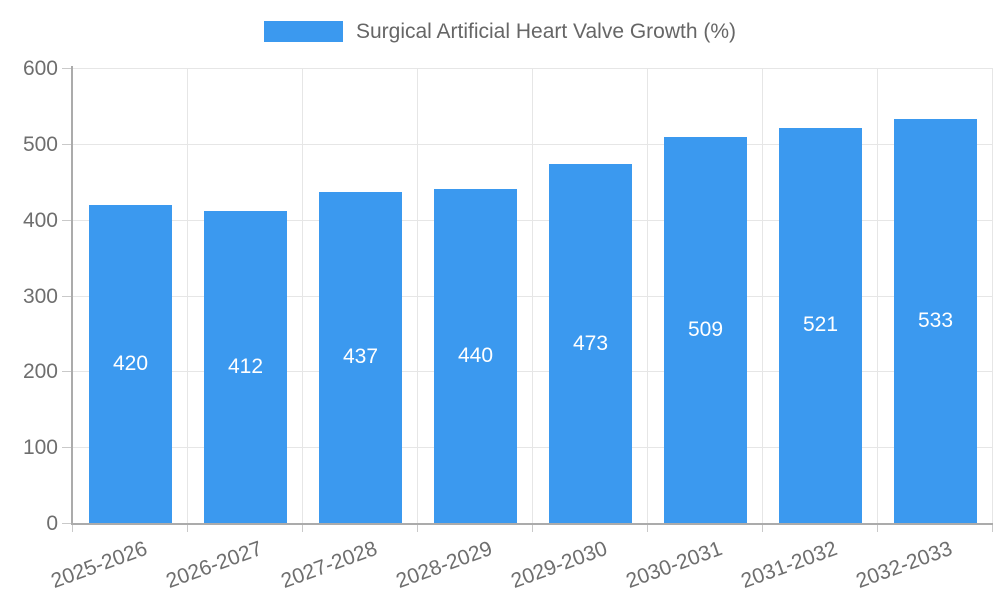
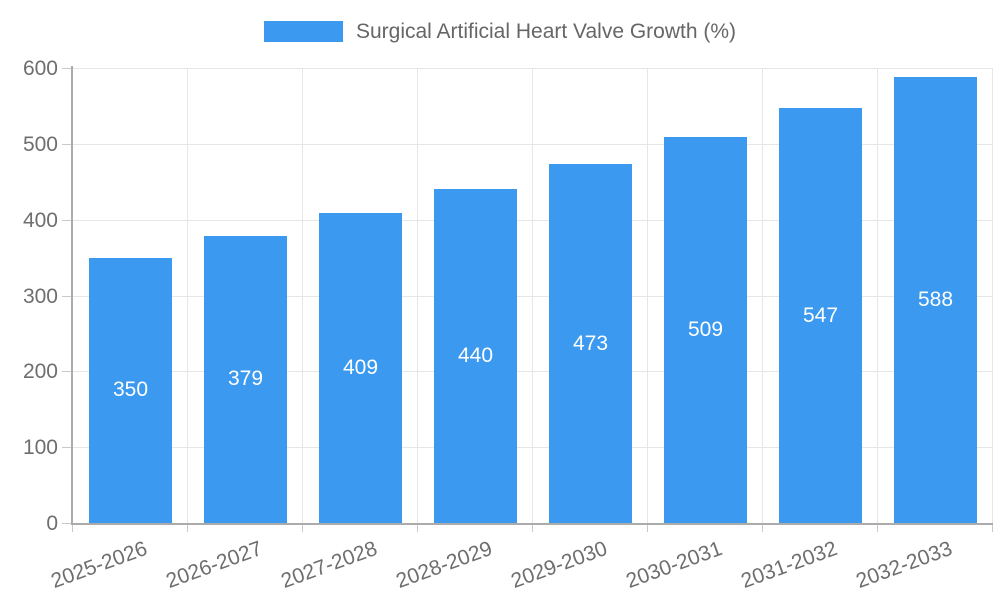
2025-2026: 420 -> 350
2026-2027: 412 -> 379
2027-2028: 437 -> 409
2031-2032: 521 -> 547
2032-2033: 533 -> 588
